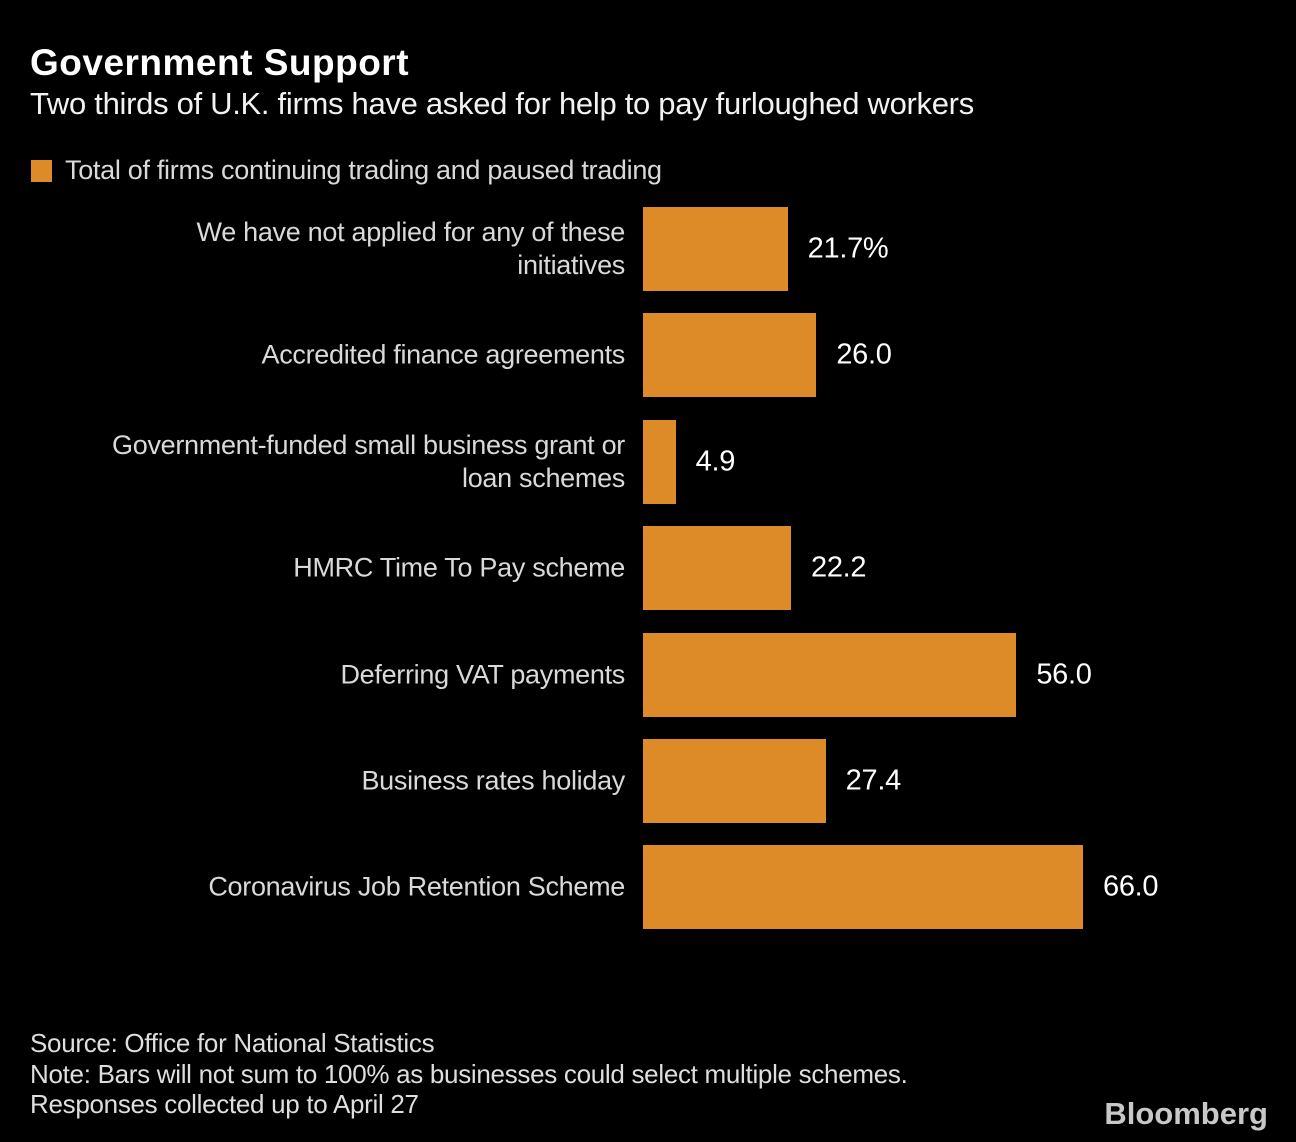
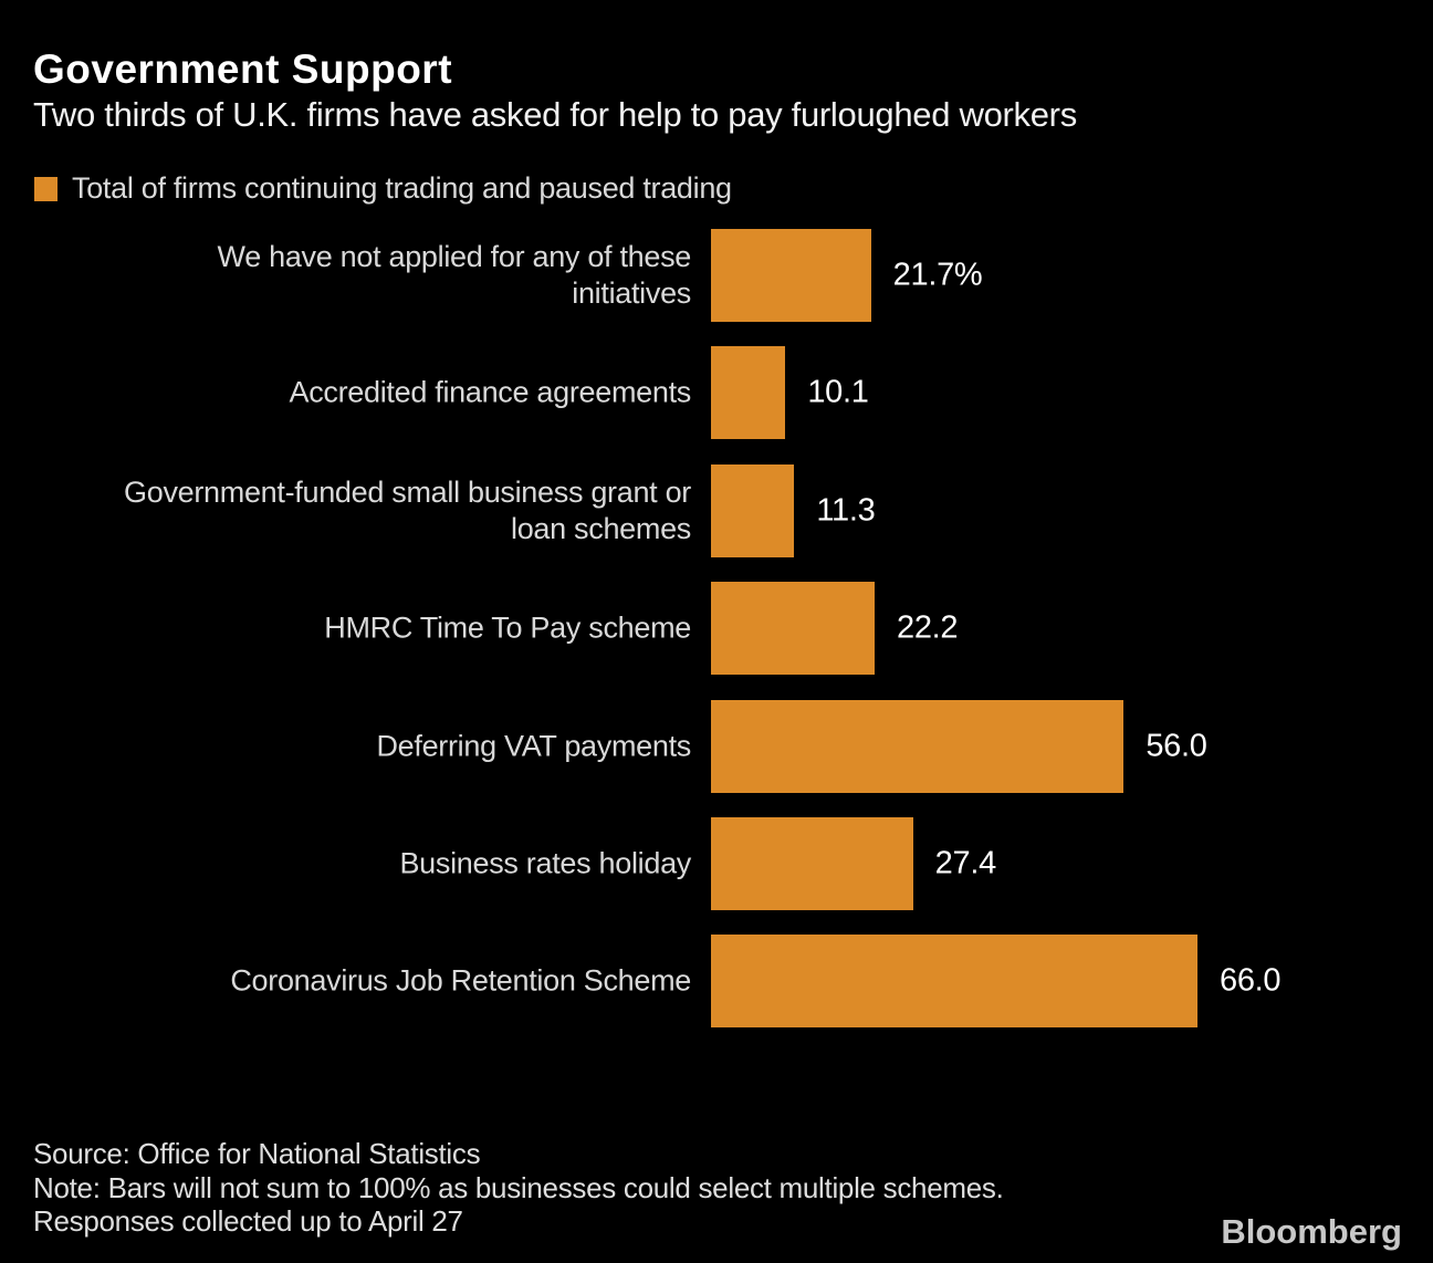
Accredited finance agreements: 26.0 -> 10.1
Government-funded small business grant or loan schemes: 4.9 -> 11.3
